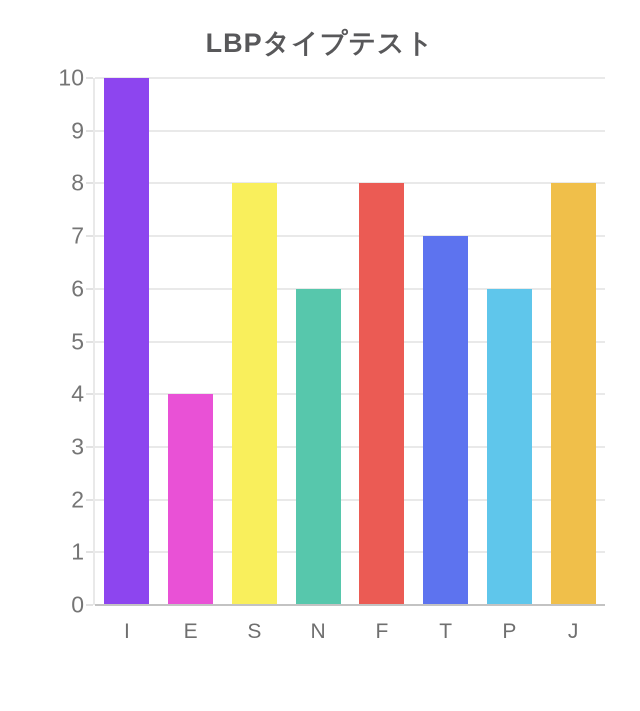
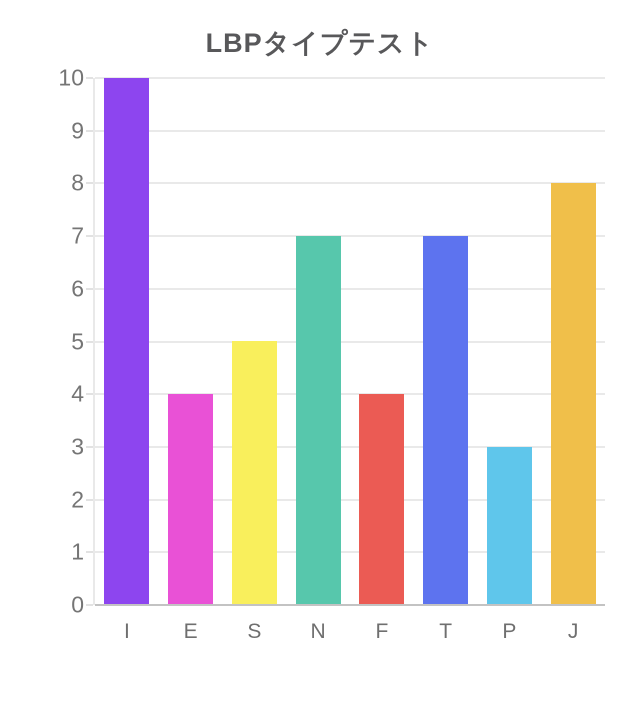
S: 8 -> 5
N: 6 -> 7
F: 8 -> 4
P: 6 -> 3
